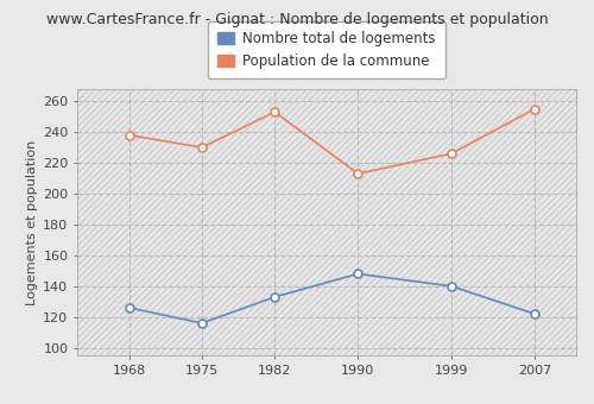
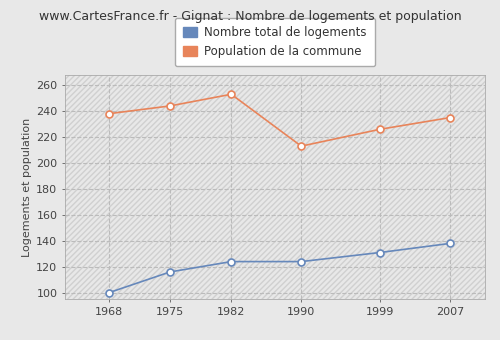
Nombre total de logements/1968: 126 -> 100
Population de la commune/1975: 230 -> 244
Nombre total de logements/1982: 133 -> 124
Nombre total de logements/1990: 148 -> 124
Nombre total de logements/1999: 140 -> 131
Nombre total de logements/2007: 122 -> 138
Population de la commune/2007: 255 -> 235
